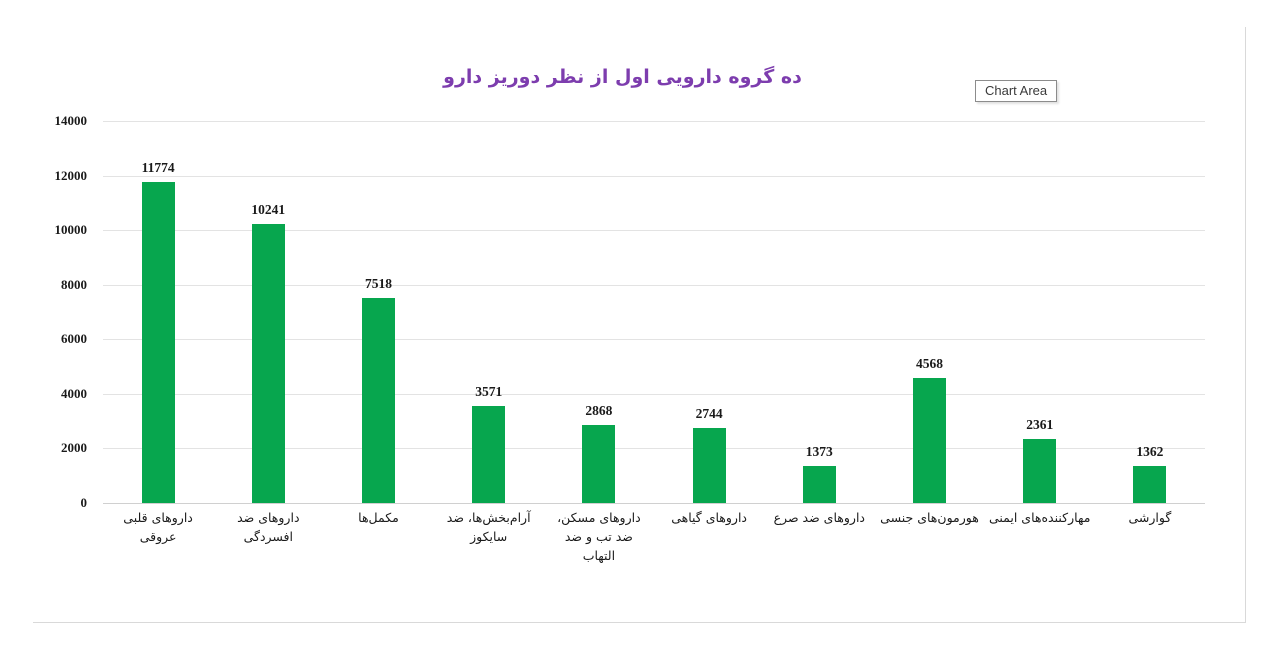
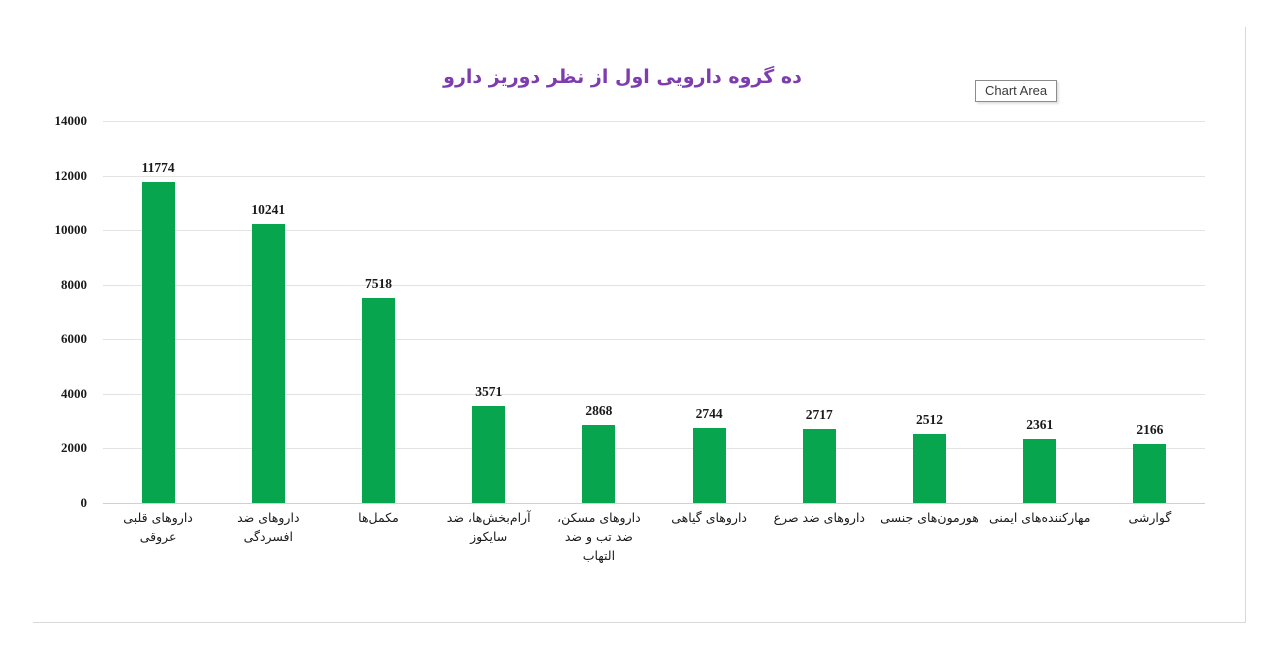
داروهای ضد صرع: 1373 -> 2717
هورمون‌های جنسی: 4568 -> 2512
گوارشی: 1362 -> 2166
